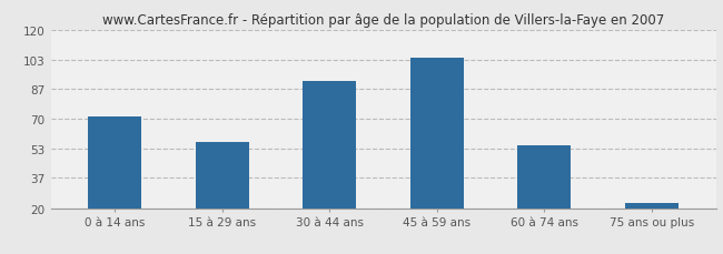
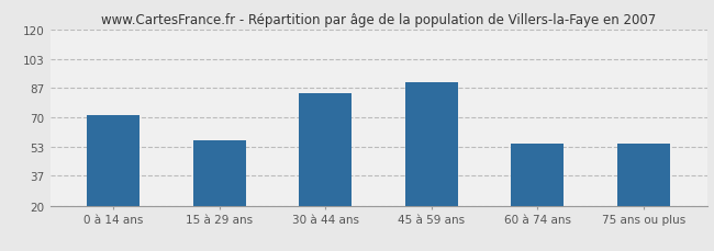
30 à 44 ans: 91 -> 84
45 à 59 ans: 104 -> 90
75 ans ou plus: 23 -> 55
